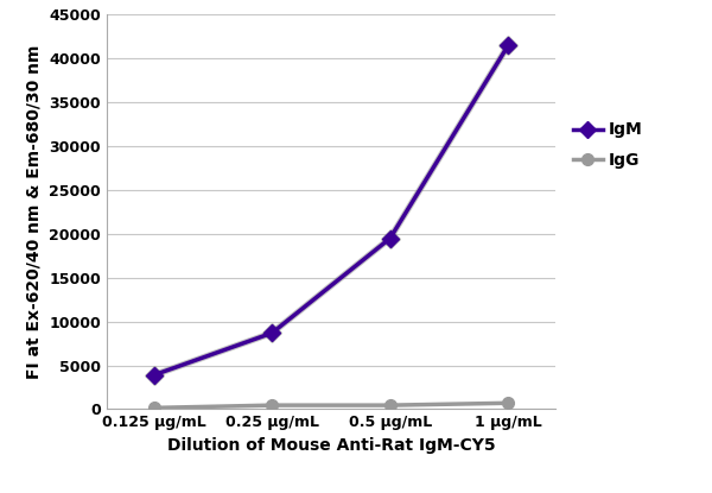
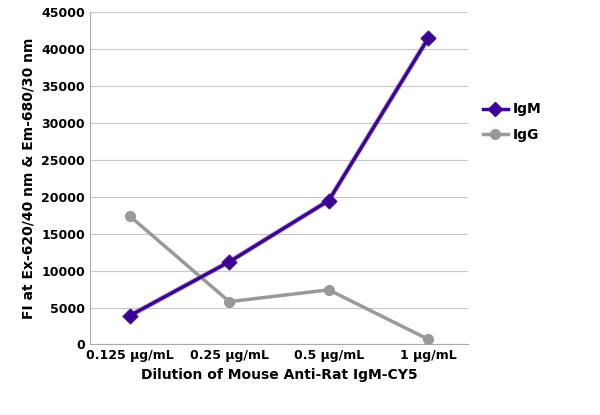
IgG/0.125 μg/mL: 200 -> 17400
IgM/0.25 μg/mL: 8700 -> 11200
IgG/0.25 μg/mL: 400 -> 5800
IgG/0.5 μg/mL: 400 -> 7400
